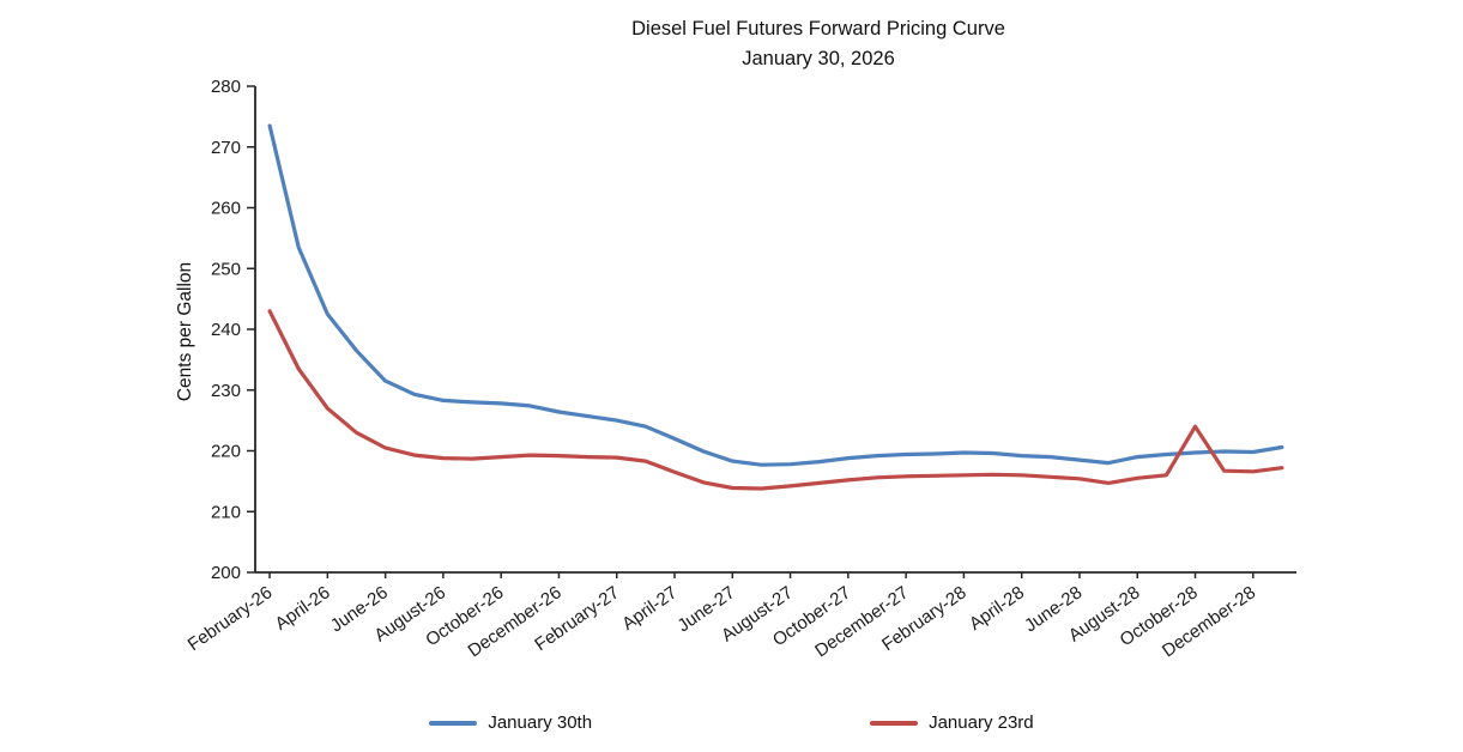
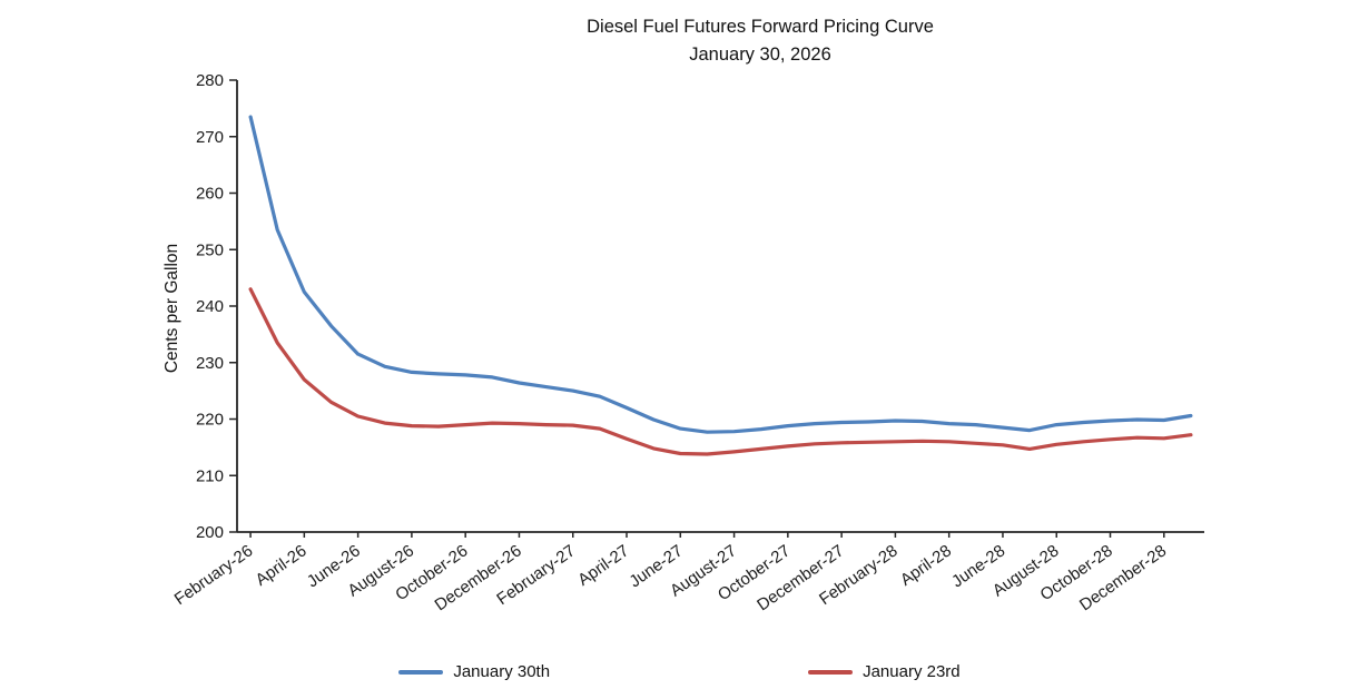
January 23rd/October-28: 224 -> 216
